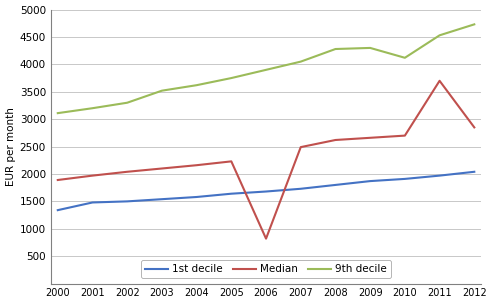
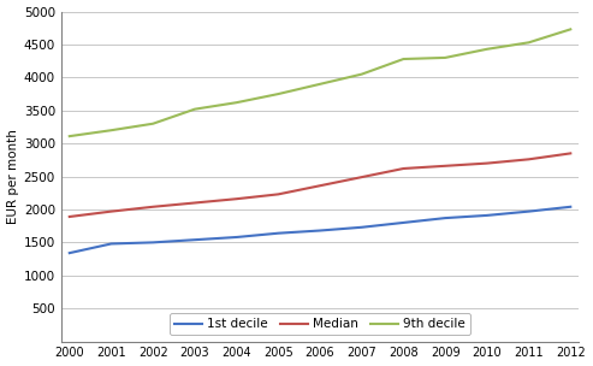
Median/2006: 820 -> 2360
9th decile/2010: 4120 -> 4430
Median/2011: 3700 -> 2760
